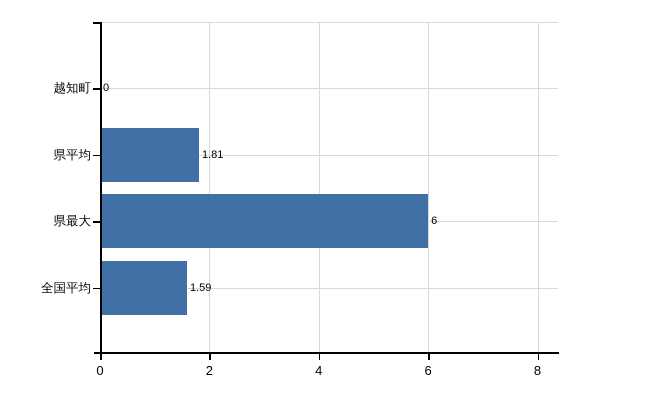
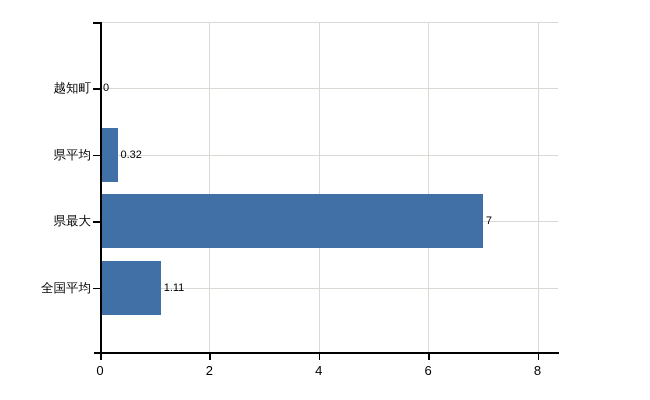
県平均: 1.81 -> 0.32
県最大: 6 -> 7
全国平均: 1.59 -> 1.11
